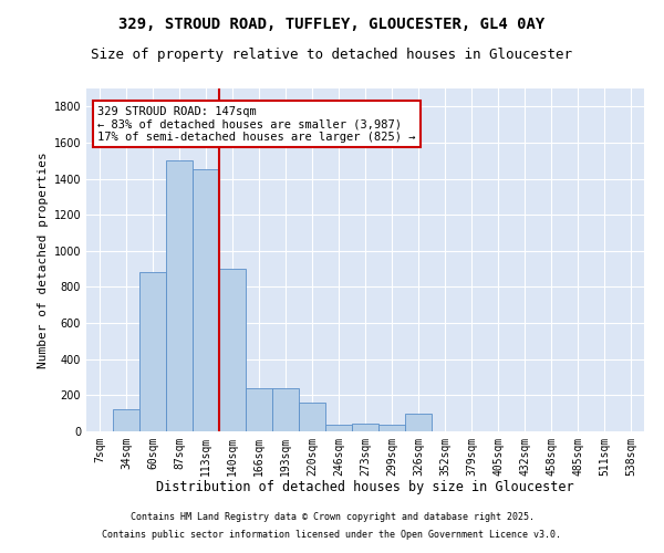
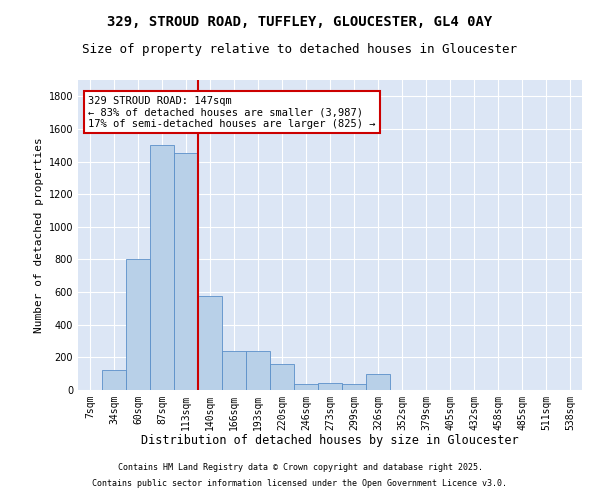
60sqm: 880 -> 800
140sqm: 900 -> 580
